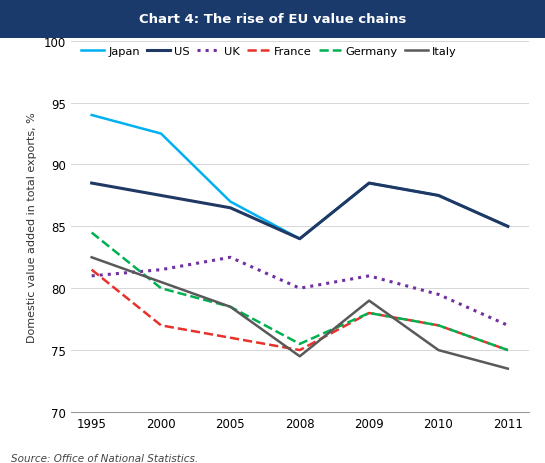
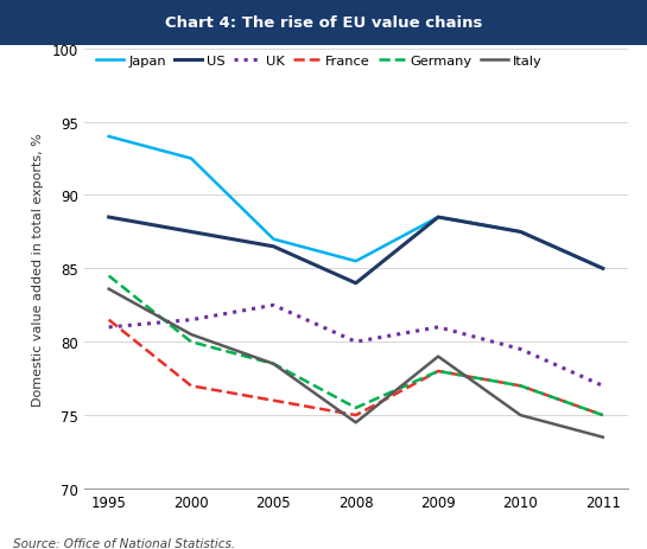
Italy/1995: 82.5 -> 83.6
Japan/2008: 84.0 -> 85.5
